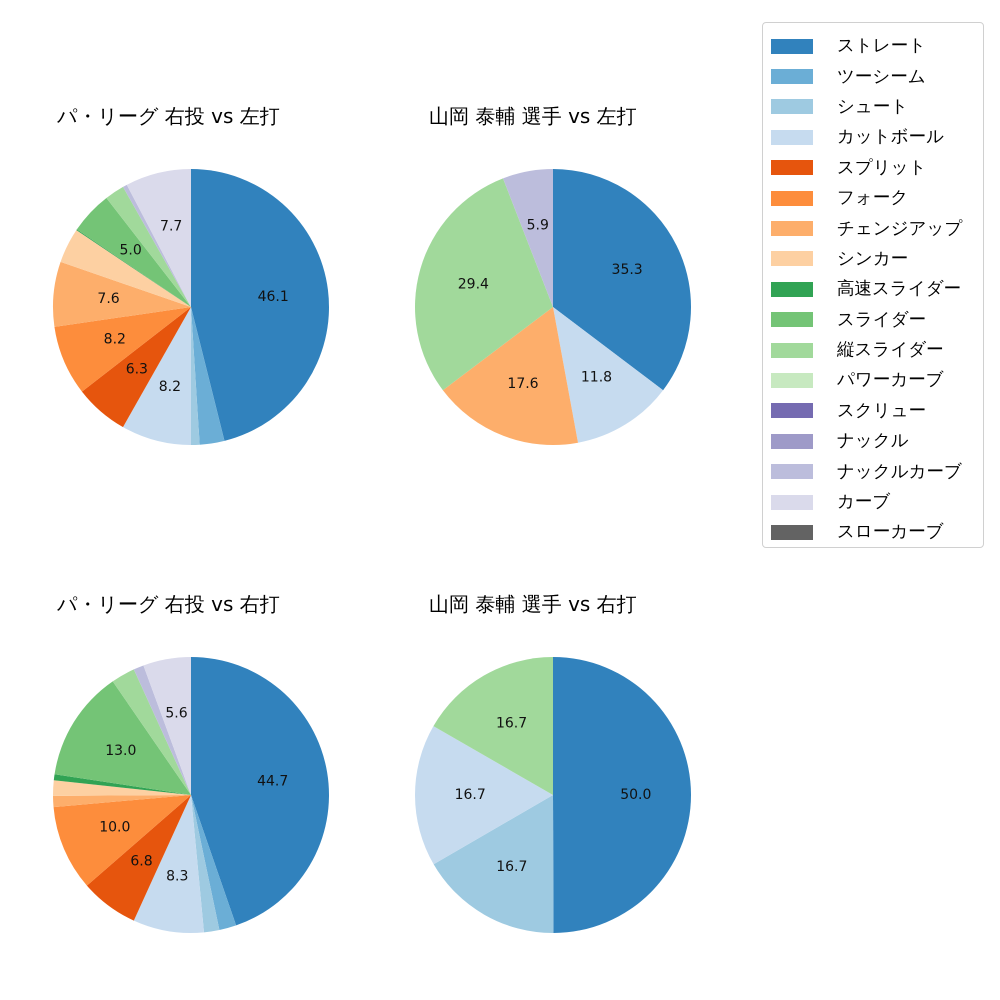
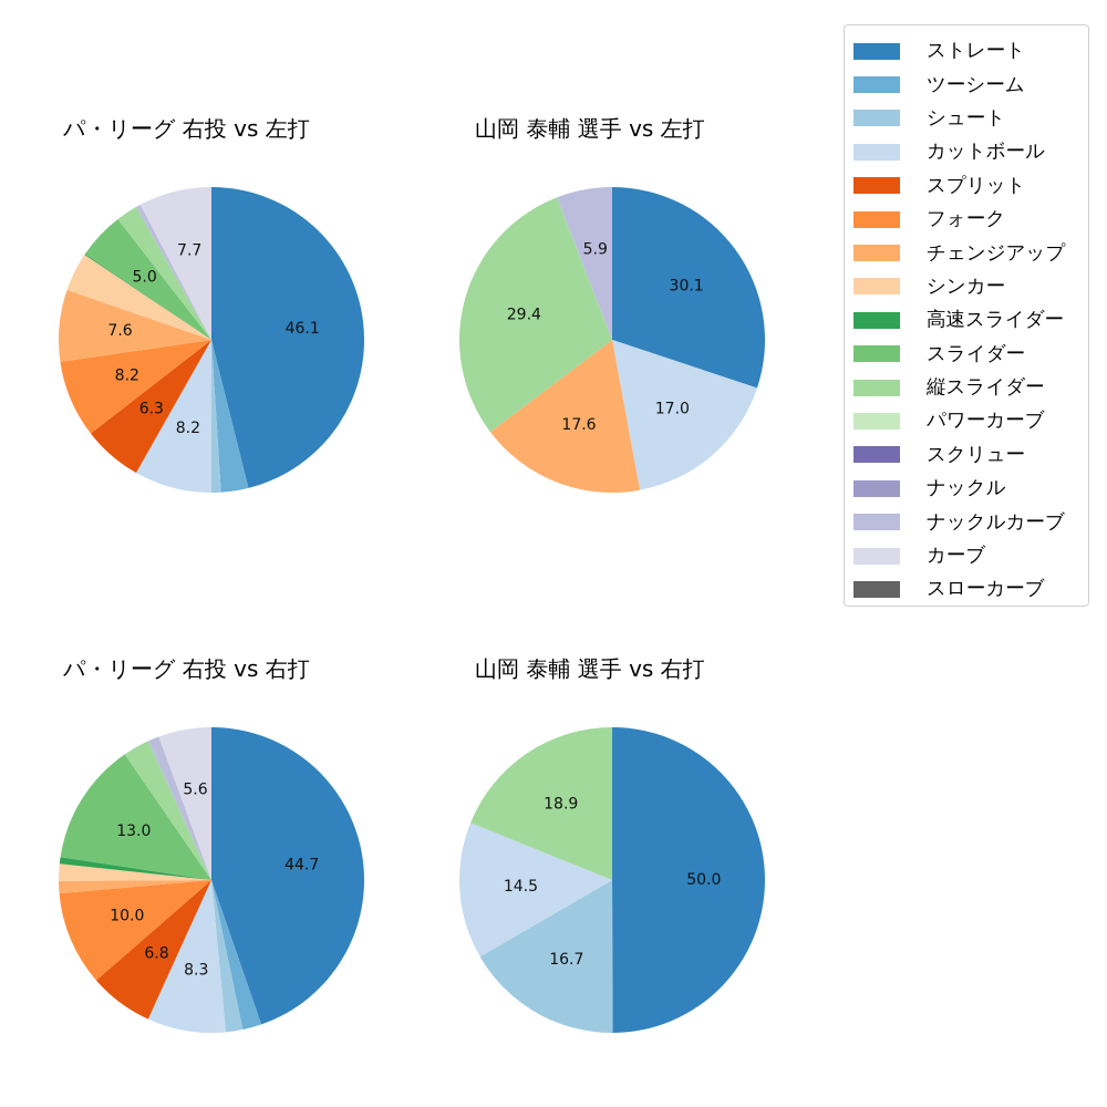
山岡 泰輔 選手 vs 左打/ストレート: 35.3 -> 30.1
山岡 泰輔 選手 vs 左打/カットボール: 11.8 -> 17.0
山岡 泰輔 選手 vs 右打/カットボール: 16.7 -> 14.5
山岡 泰輔 選手 vs 右打/縦スライダー: 16.7 -> 18.9
